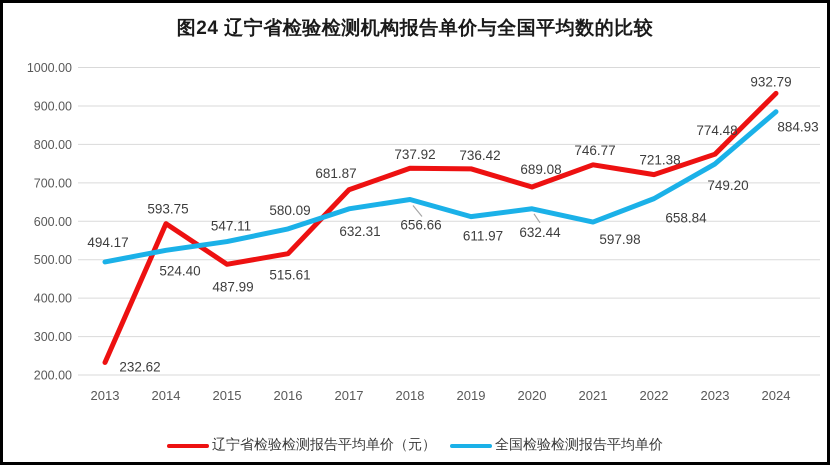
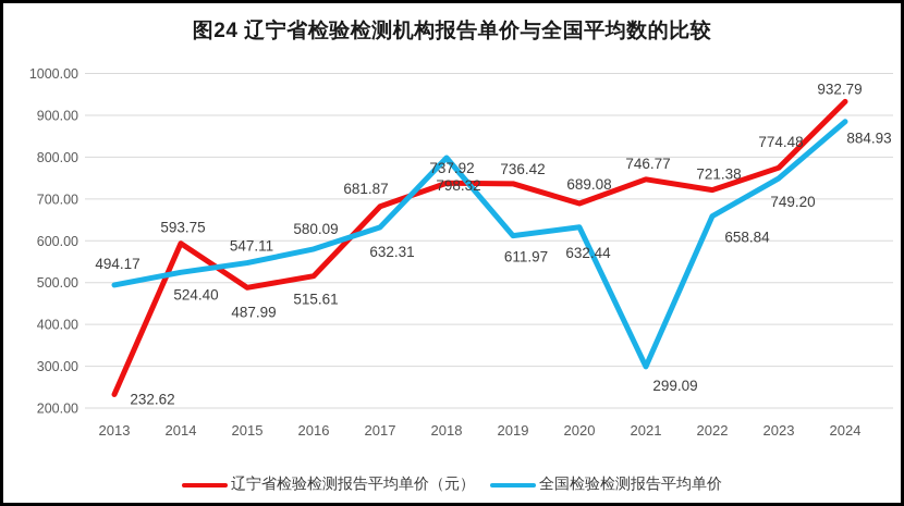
全国检验检测报告平均单价/2018: 656.66 -> 798.32
全国检验检测报告平均单价/2021: 597.98 -> 299.09
